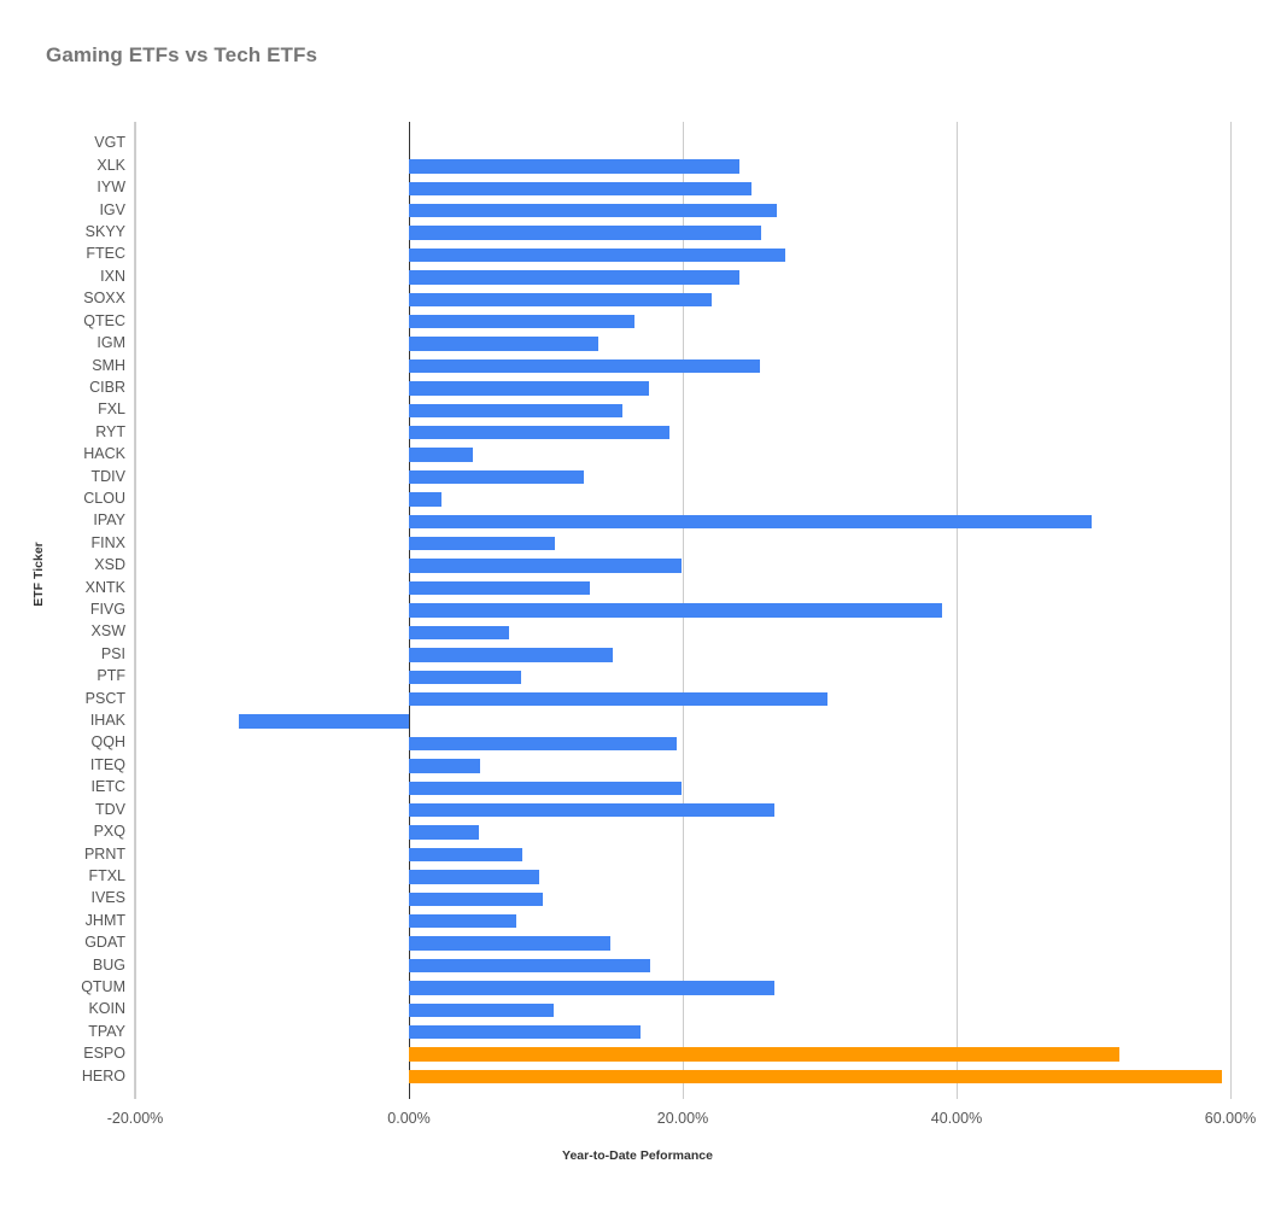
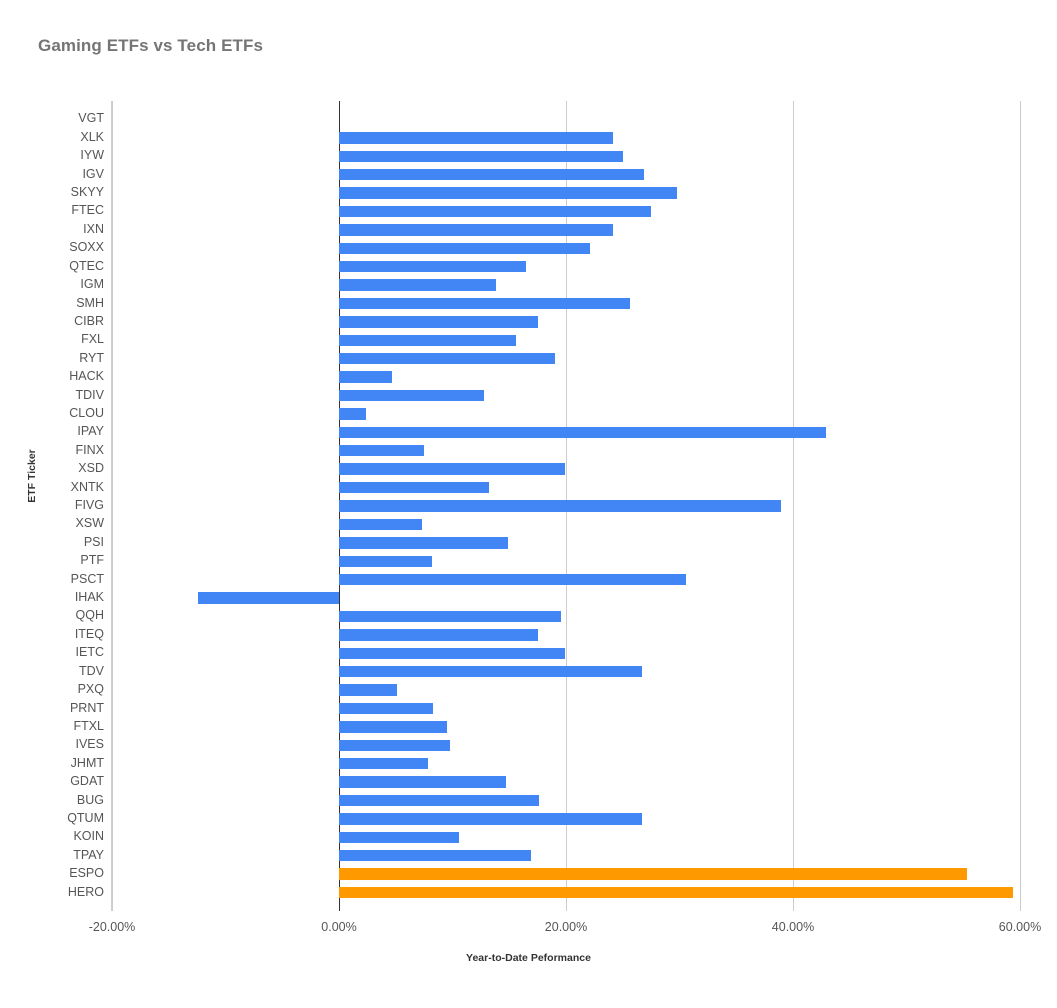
SKYY: 25.7% -> 29.8%
IPAY: 49.9% -> 42.9%
FINX: 10.7% -> 7.5%
ITEQ: 5.2% -> 17.5%
ESPO: 51.9% -> 55.3%
